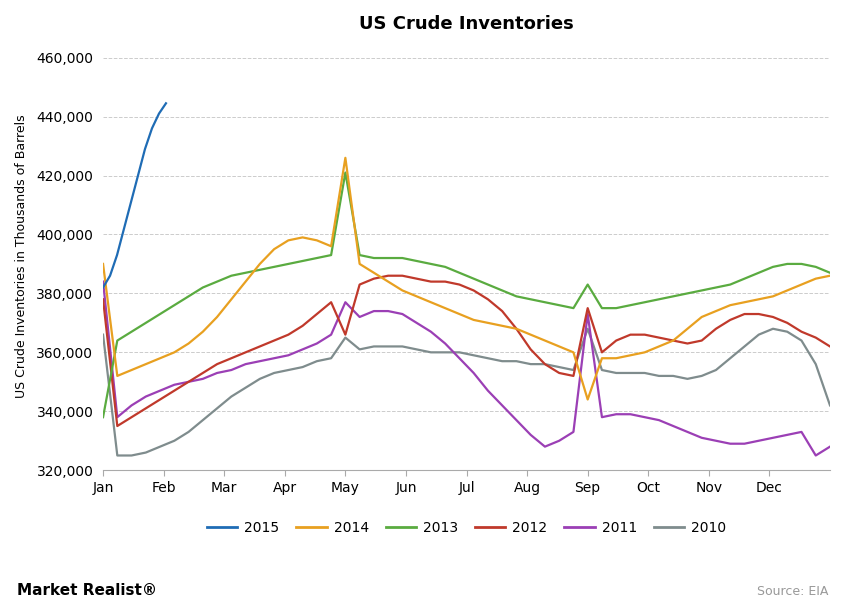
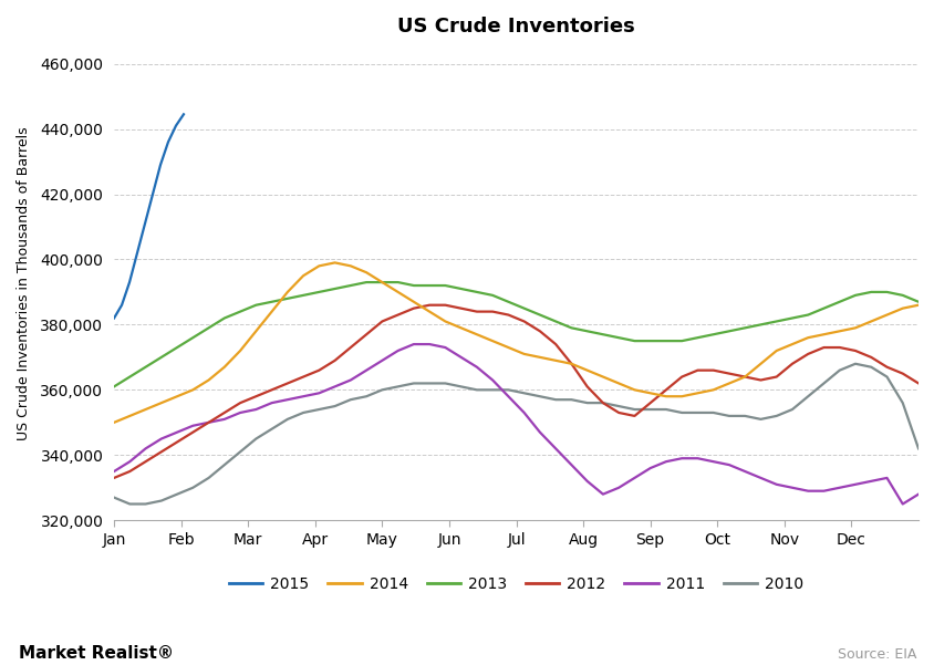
2014/Jan: 390,000 -> 350,000
2013/Jan: 338,000 -> 361,000
2012/Jan: 378,000 -> 333,000
2011/Jan: 384,000 -> 335,000
2010/Jan: 366,000 -> 327,000
2014/May: 426,000 -> 393,000
2013/May: 421,000 -> 393,000
2012/May: 366,000 -> 381,000
2011/May: 377,000 -> 369,000
2010/May: 365,000 -> 360,000
2014/Sep: 344,000 -> 359,000
2013/Sep: 383,000 -> 375,000
2012/Sep: 375,000 -> 356,000
2011/Sep: 373,000 -> 336,000
2010/Sep: 368,000 -> 354,000
